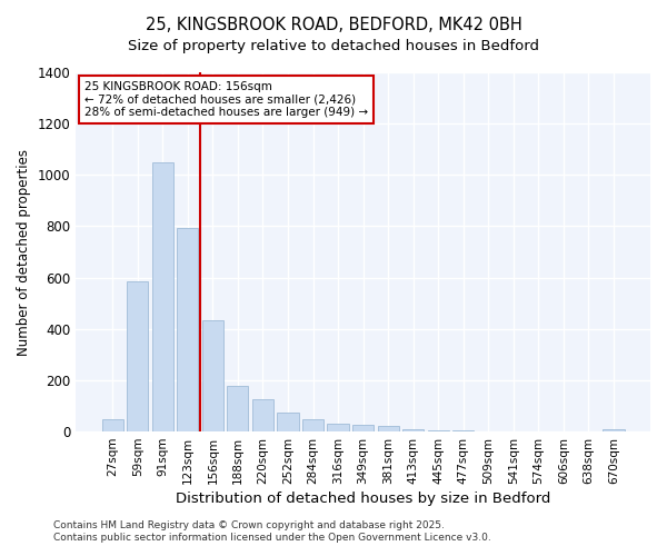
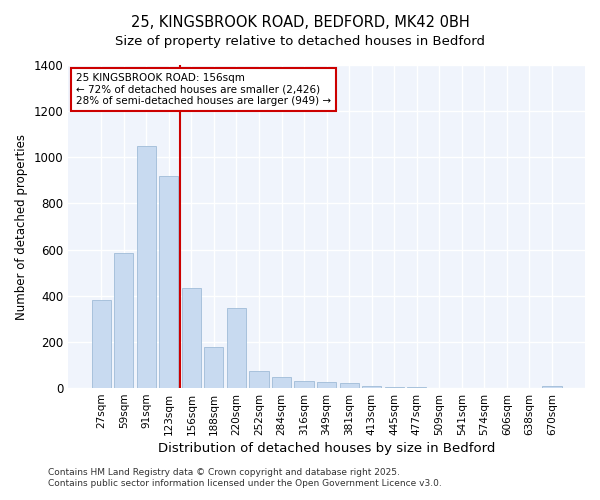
27sqm: 50 -> 380
123sqm: 795 -> 920
220sqm: 125 -> 345
